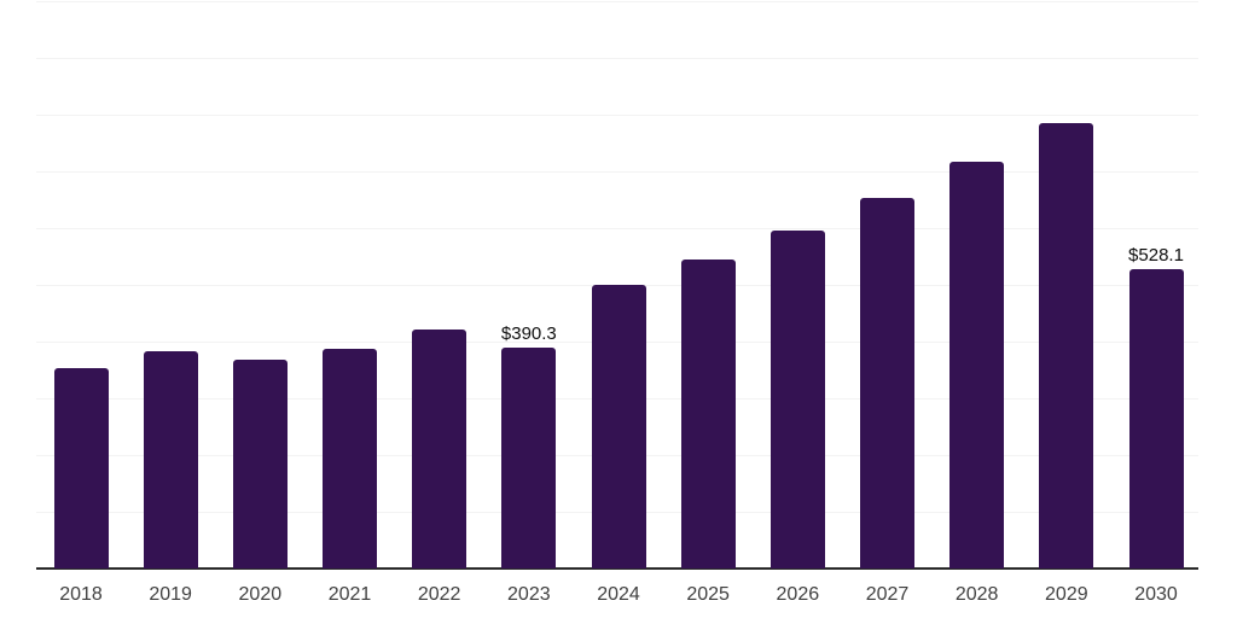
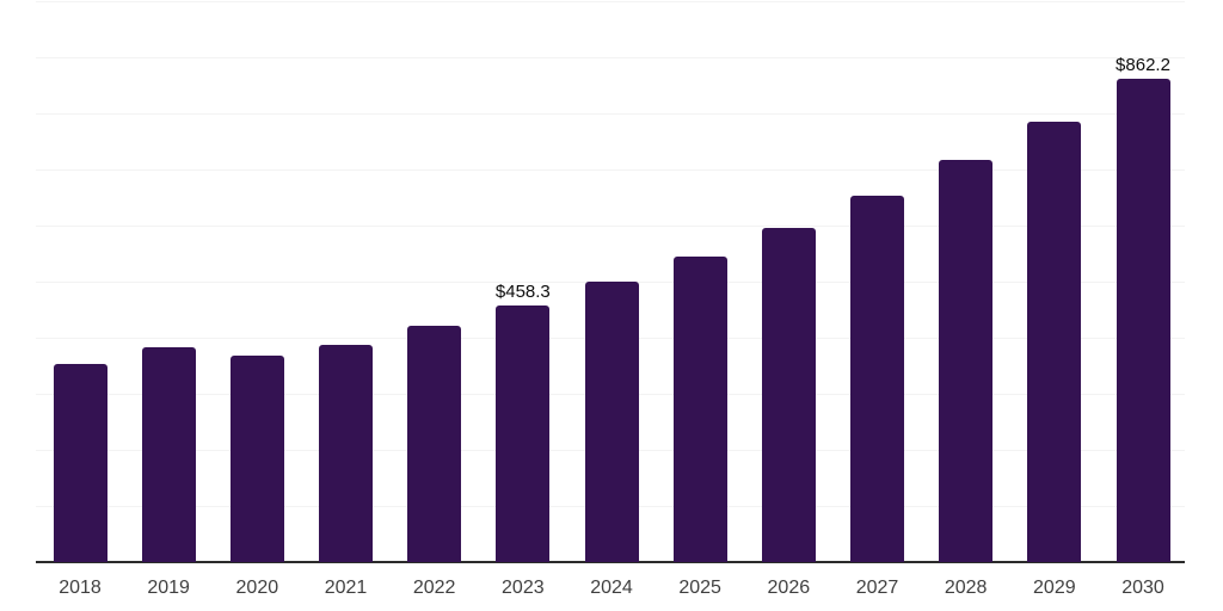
2023: $390.3 -> $458.3
2030: $528.1 -> $862.2
